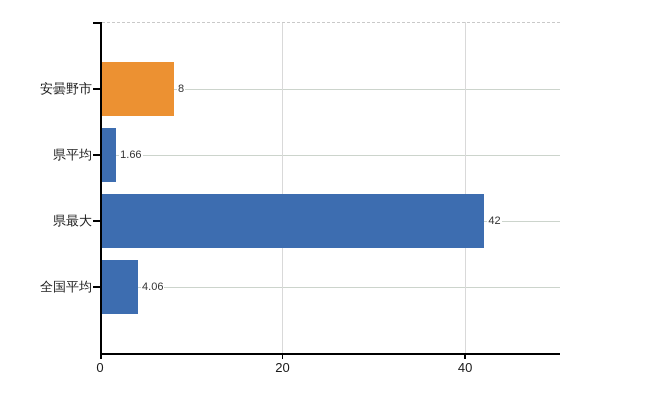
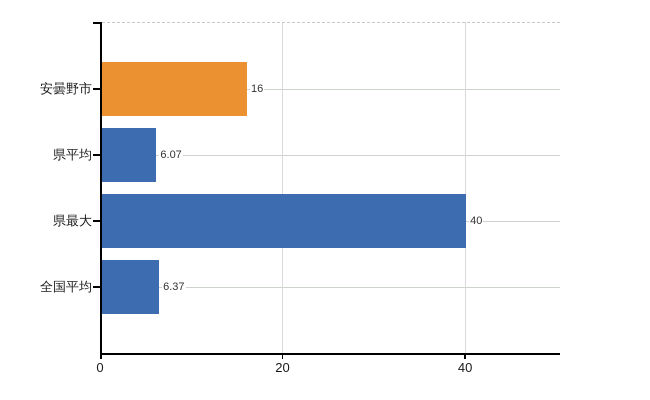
安曇野市: 8 -> 16
県平均: 1.66 -> 6.07
県最大: 42 -> 40
全国平均: 4.06 -> 6.37
